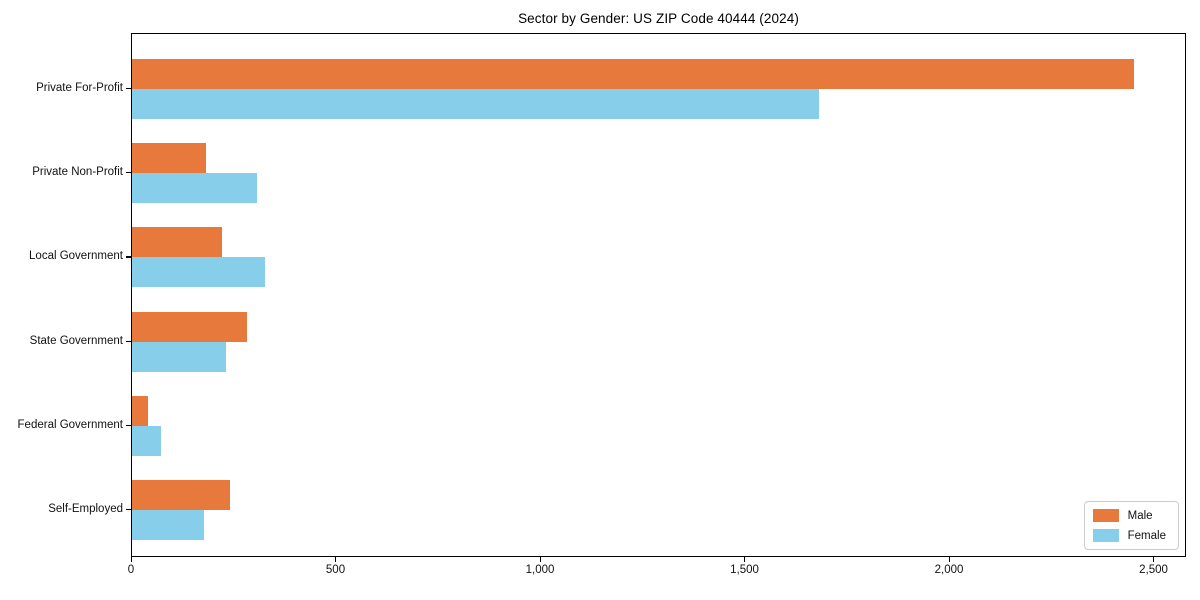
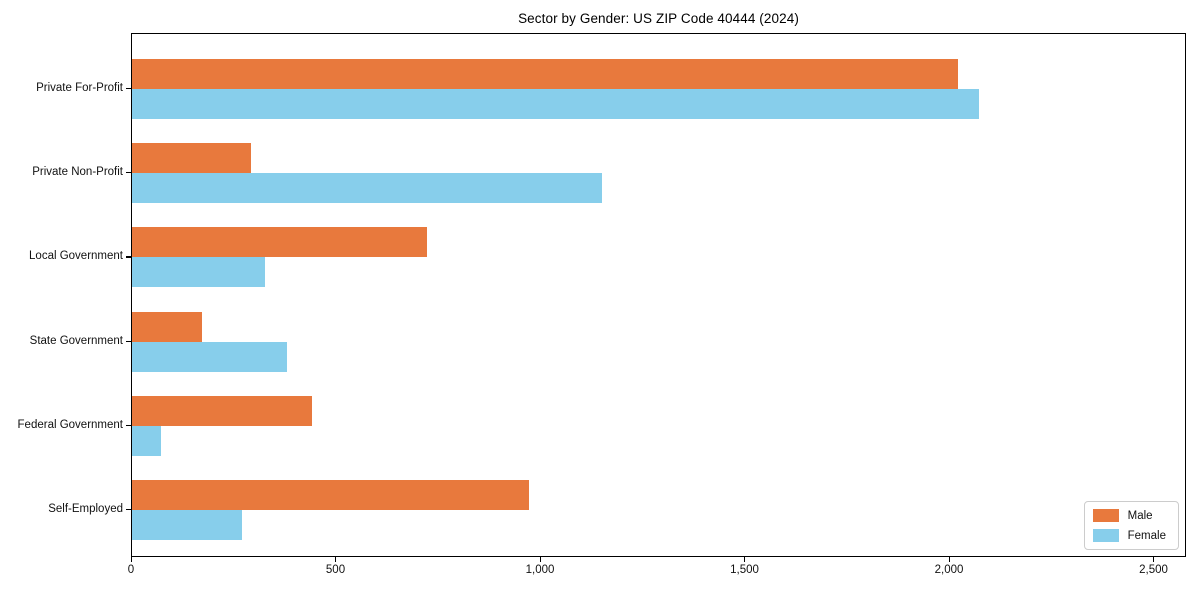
Male/Private For-Profit: 2450 -> 2020
Female/Private For-Profit: 1680 -> 2070
Male/Private Non-Profit: 180 -> 290
Female/Private Non-Profit: 300 -> 1150
Male/Local Government: 220 -> 720
Male/State Government: 280 -> 170
Female/State Government: 230 -> 380
Male/Federal Government: 40 -> 440
Male/Self-Employed: 240 -> 970
Female/Self-Employed: 180 -> 270
